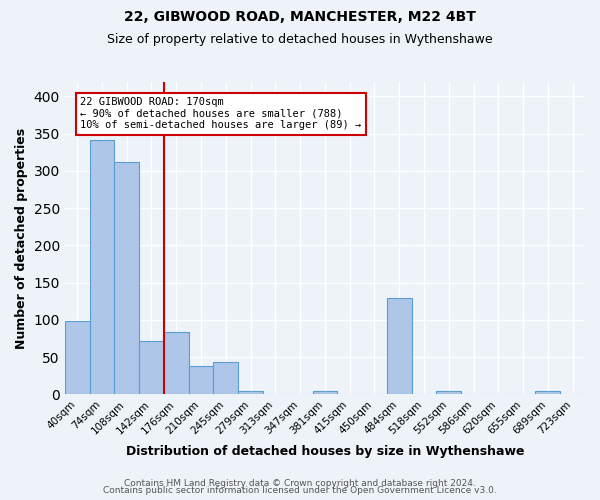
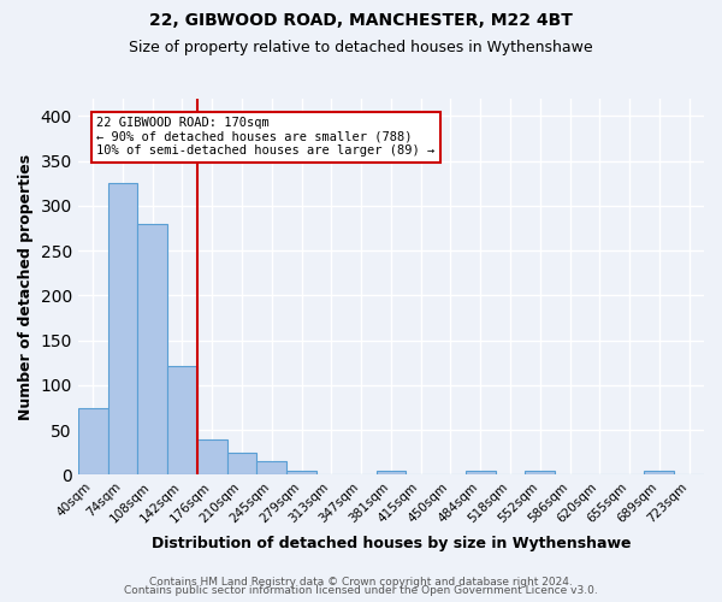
40sqm: 98 -> 75
74sqm: 342 -> 325
108sqm: 312 -> 280
142sqm: 72 -> 122
176sqm: 84 -> 40
210sqm: 38 -> 25
245sqm: 44 -> 15
484sqm: 130 -> 5
